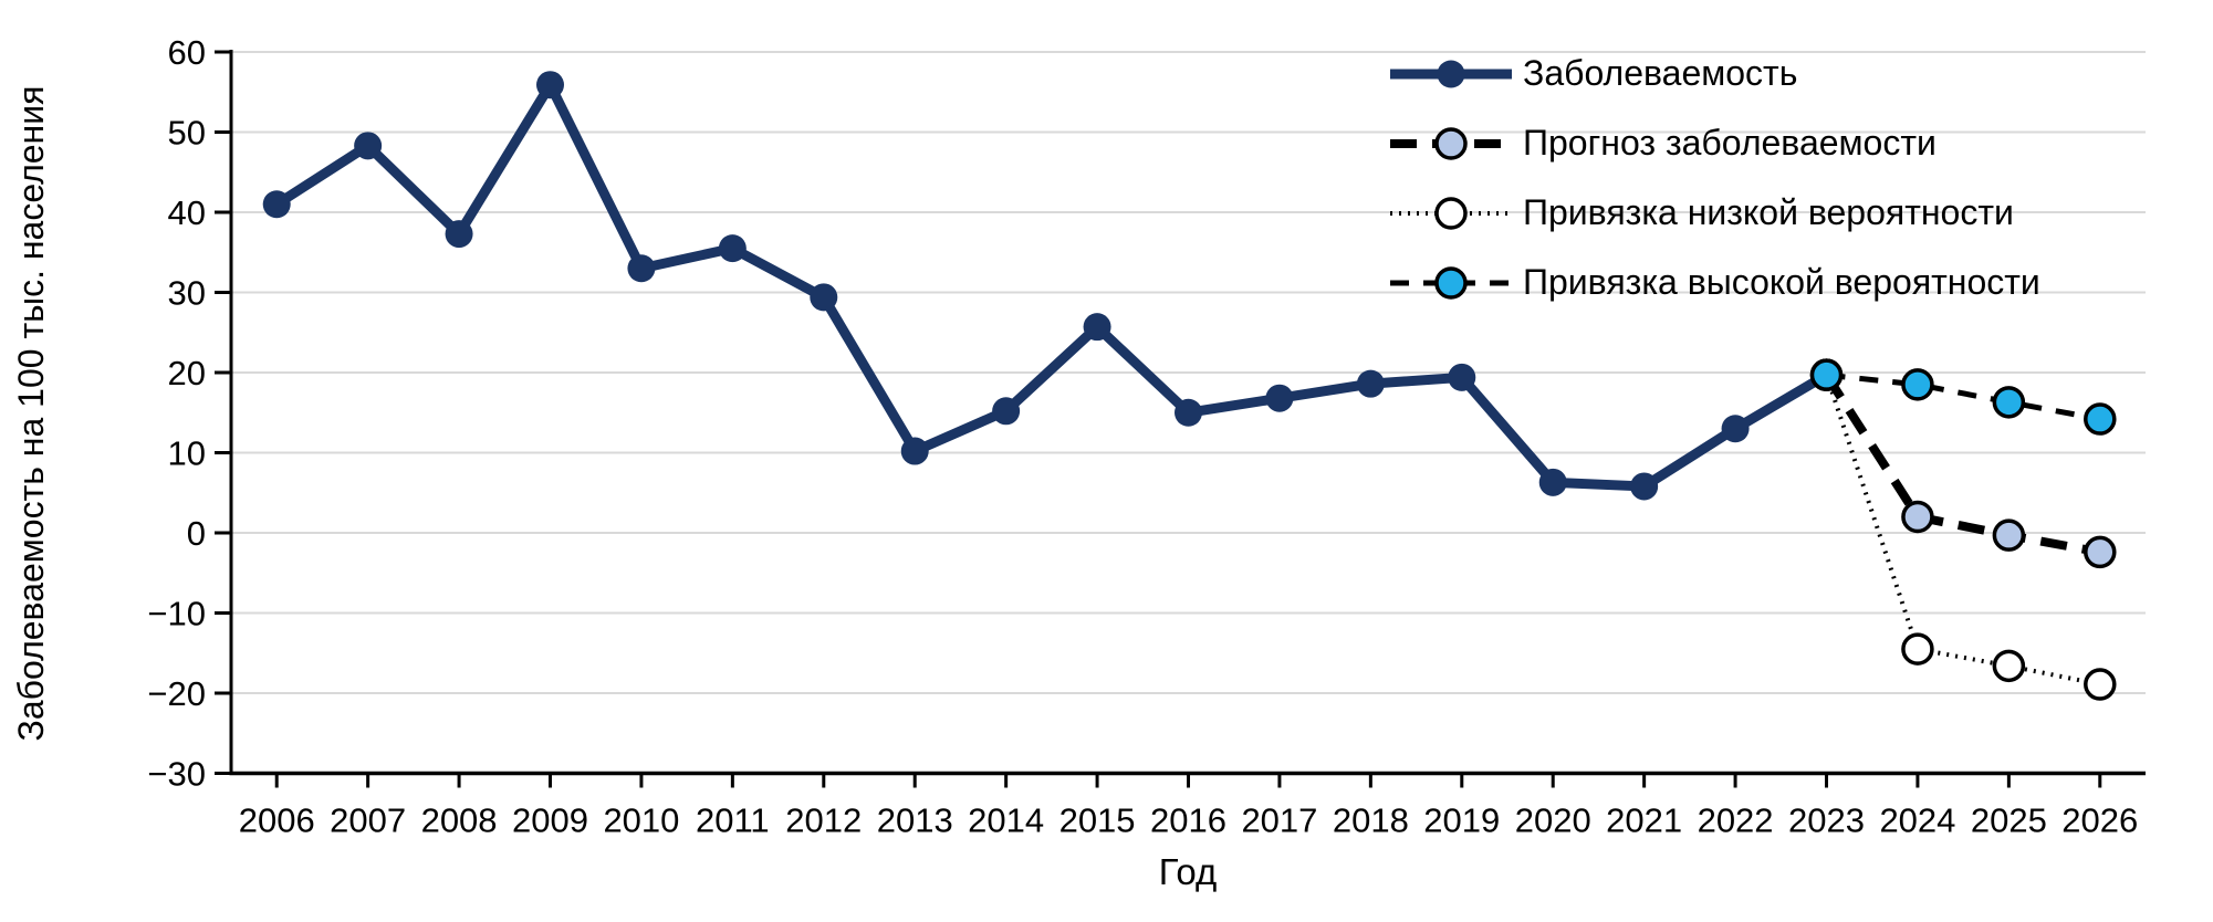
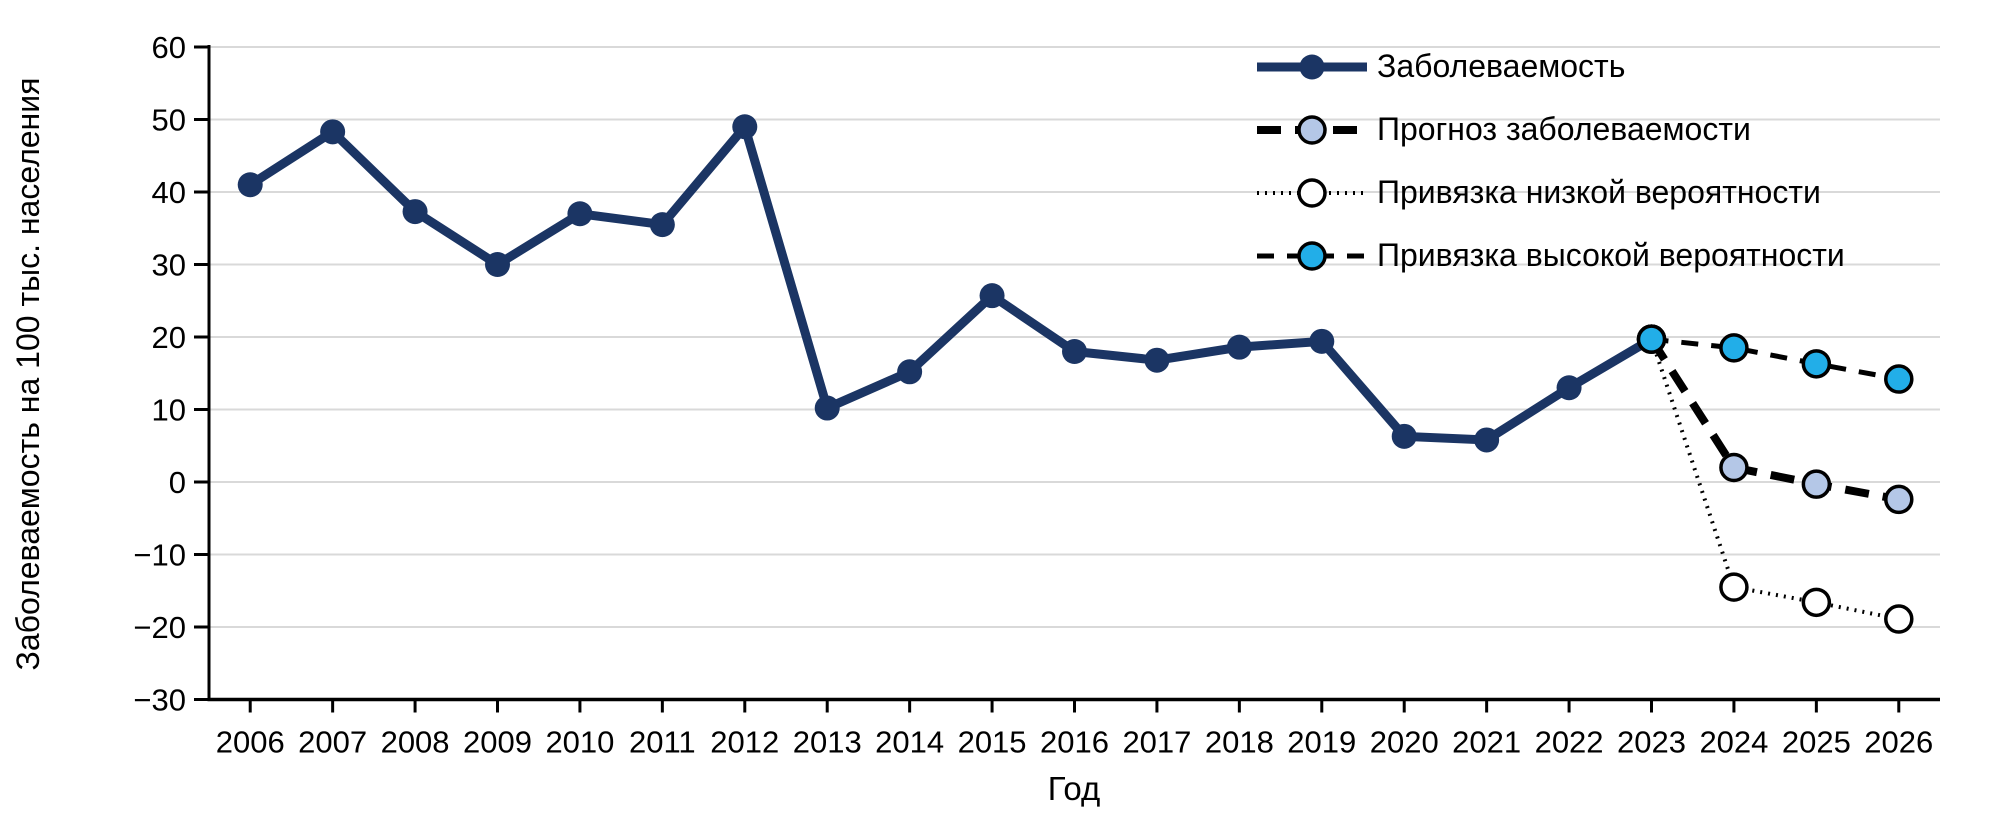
Заболеваемость/2009: 56 -> 30
Заболеваемость/2010: 33 -> 37
Заболеваемость/2012: 29 -> 49
Заболеваемость/2016: 15 -> 18
